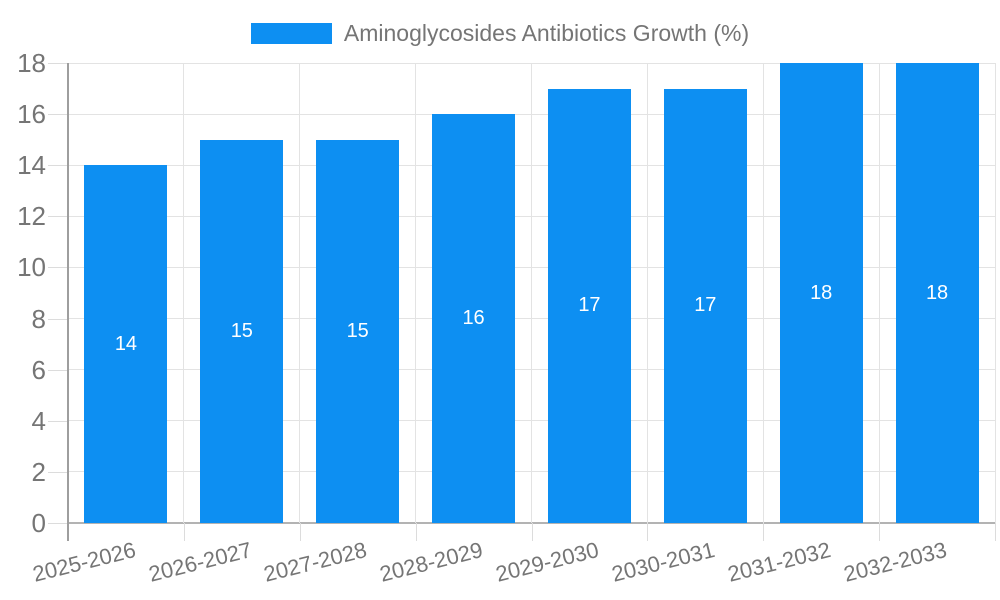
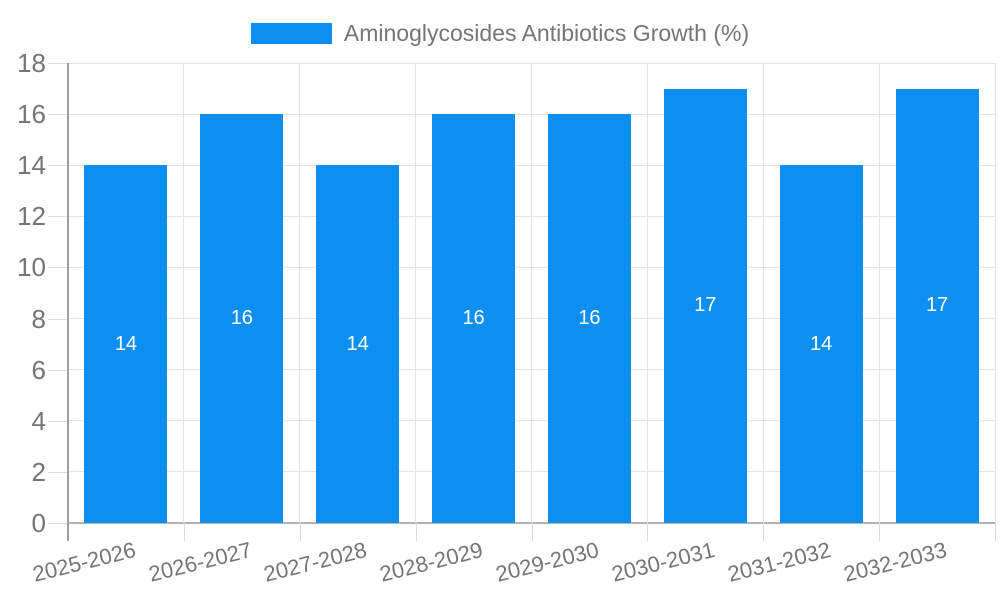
2026-2027: 15 -> 16
2027-2028: 15 -> 14
2029-2030: 17 -> 16
2031-2032: 18 -> 14
2032-2033: 18 -> 17
